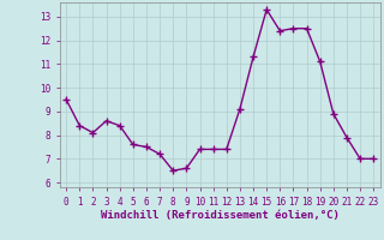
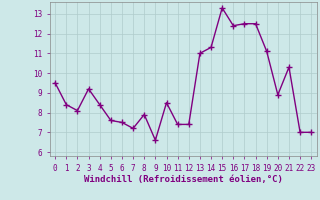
3: 8.6 -> 9.2
8: 6.5 -> 7.9
10: 7.4 -> 8.5
13: 9.1 -> 11.0
21: 7.9 -> 10.3
